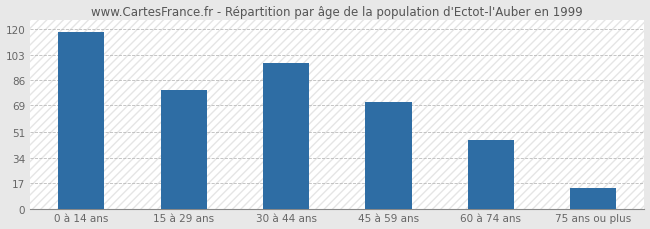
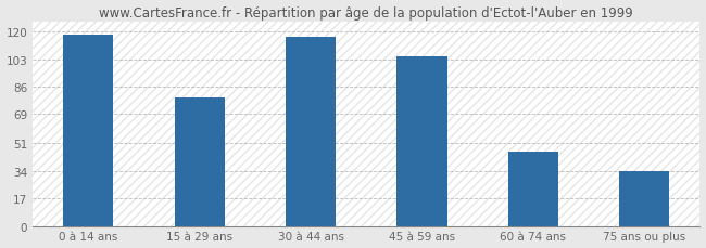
30 à 44 ans: 97 -> 117
45 à 59 ans: 71 -> 105
75 ans ou plus: 14 -> 34
